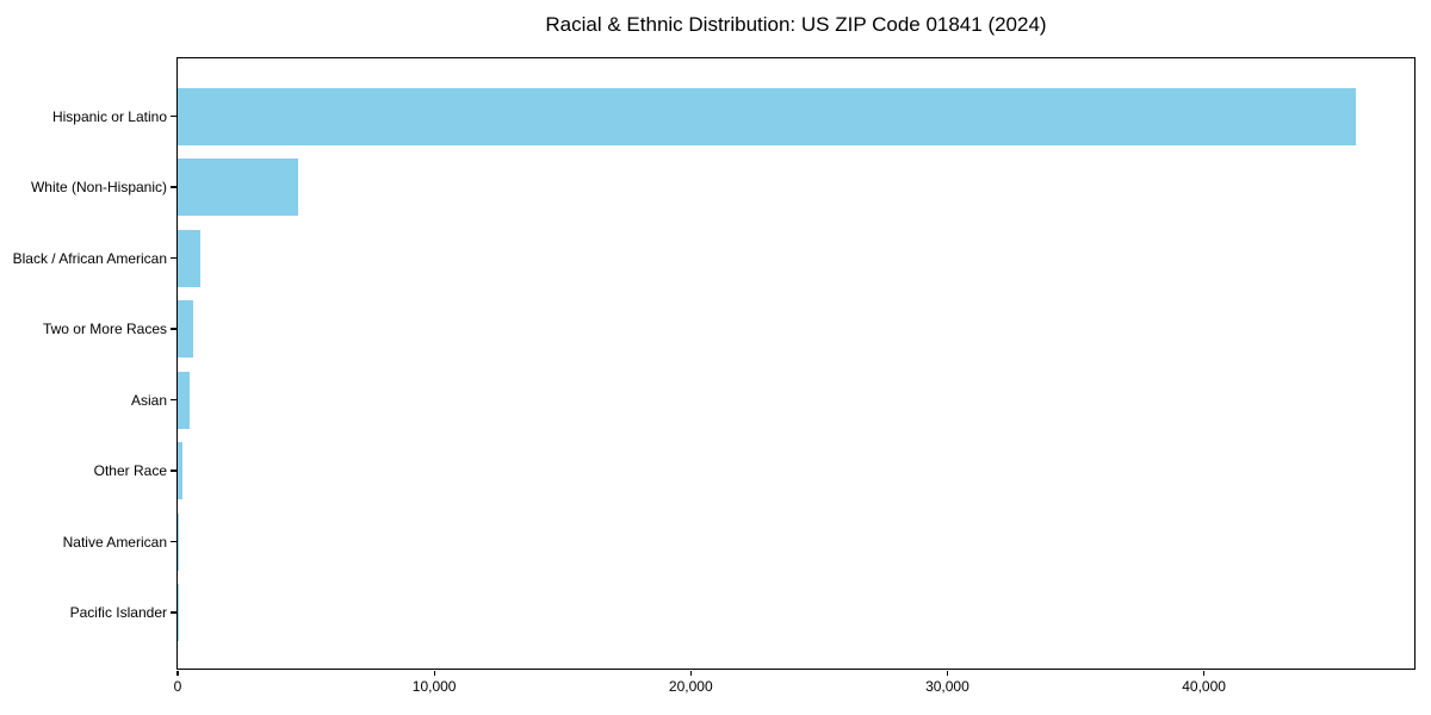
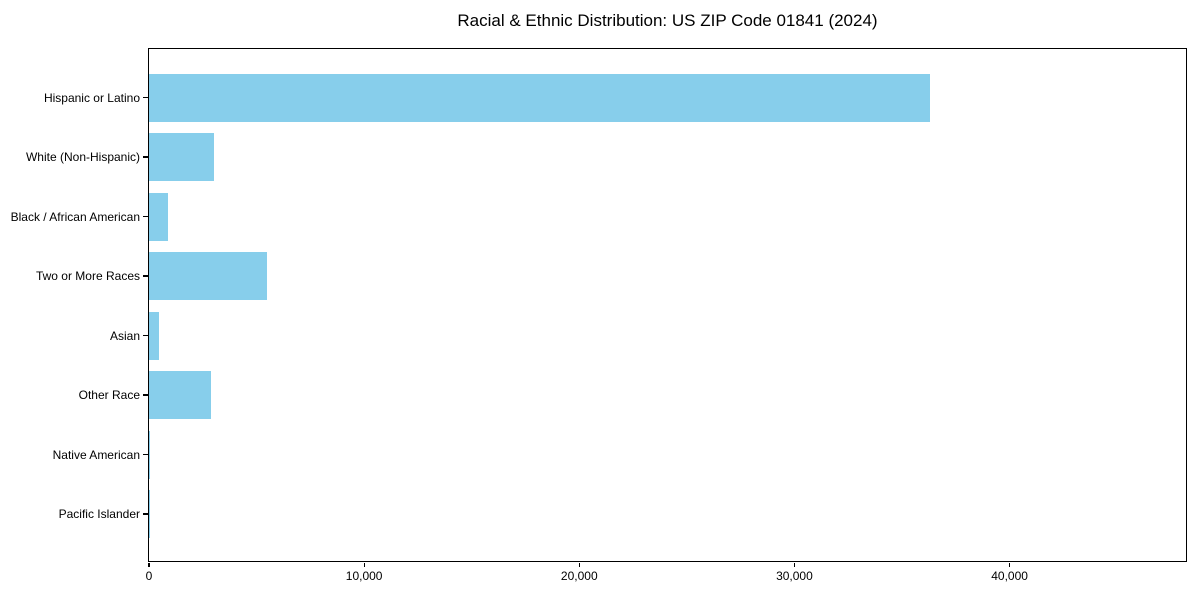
Hispanic or Latino: 45900 -> 36300
White (Non-Hispanic): 4700 -> 3000
Two or More Races: 600 -> 5500
Other Race: 200 -> 2900
